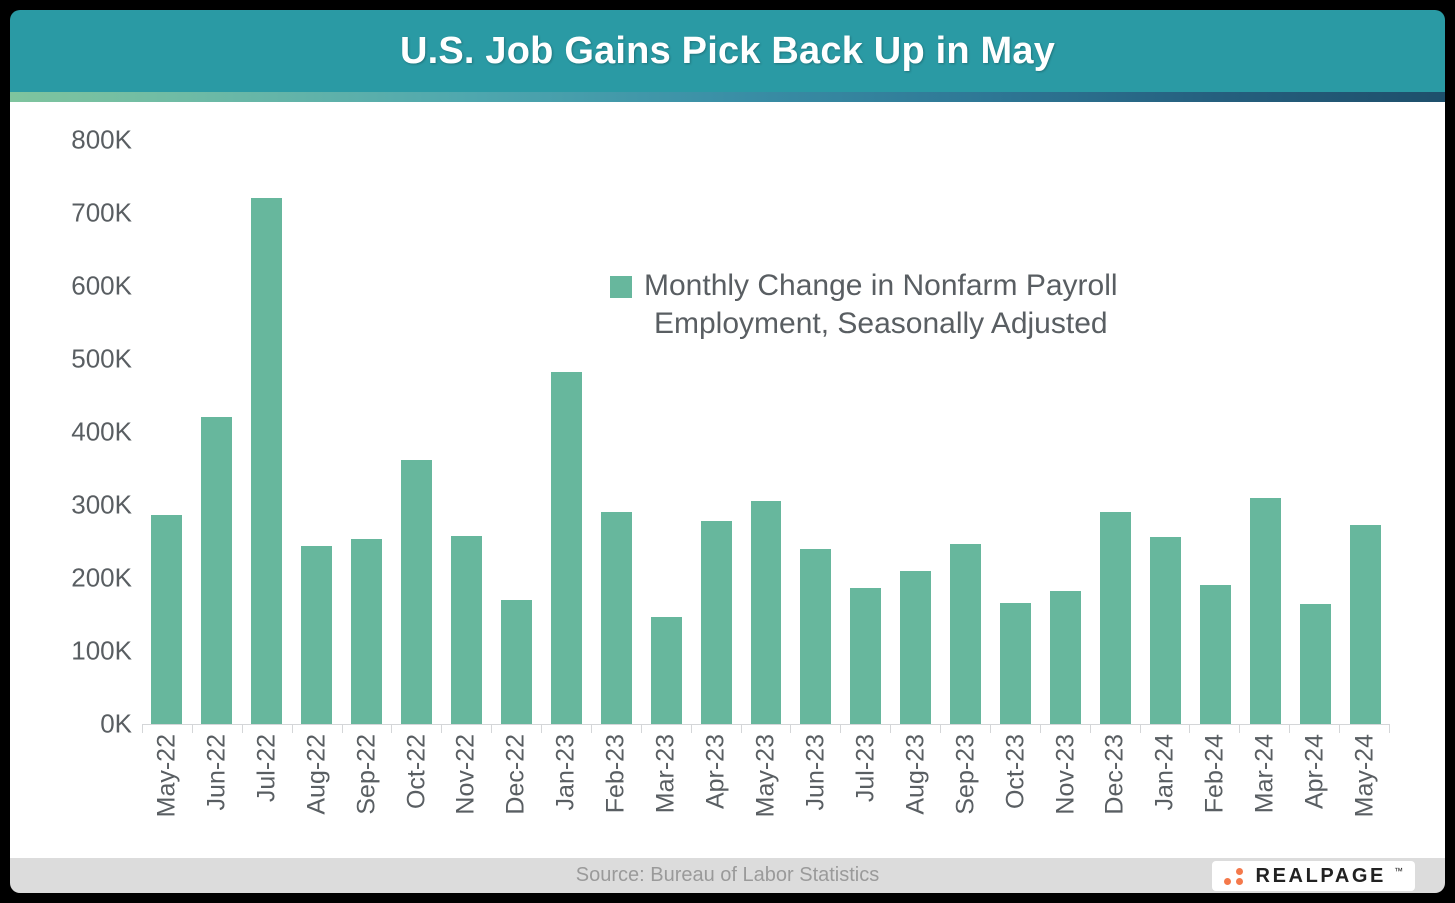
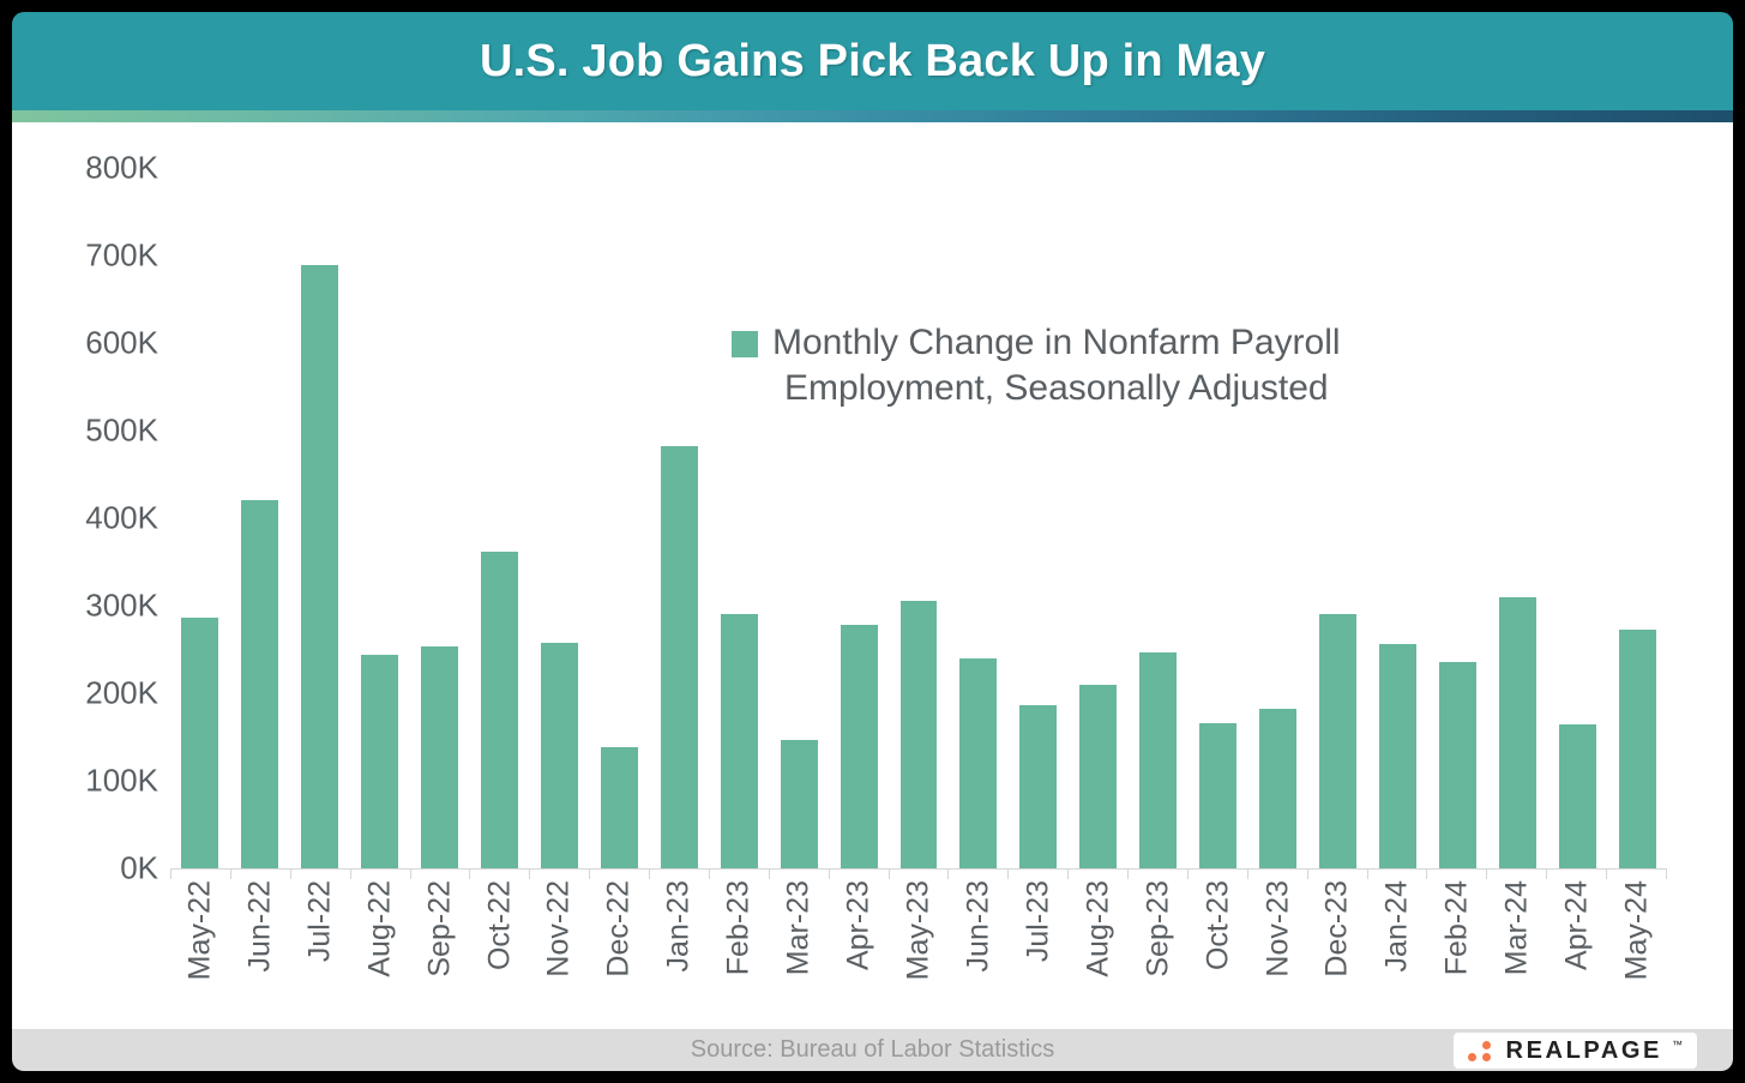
Jul-22: 720K -> 690K
Dec-22: 170K -> 140K
Feb-24: 190K -> 240K
